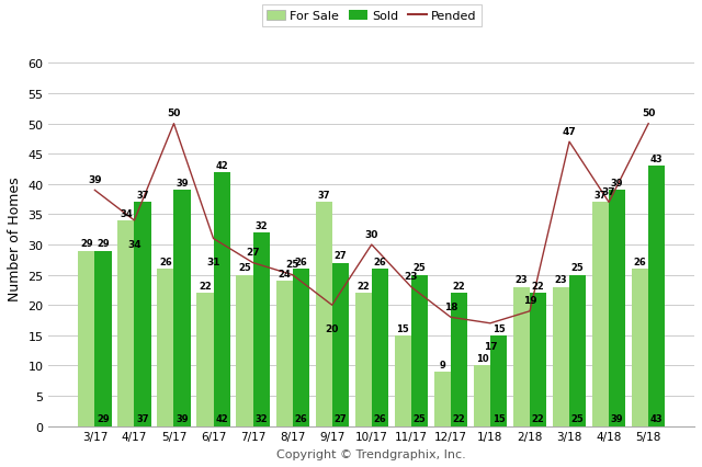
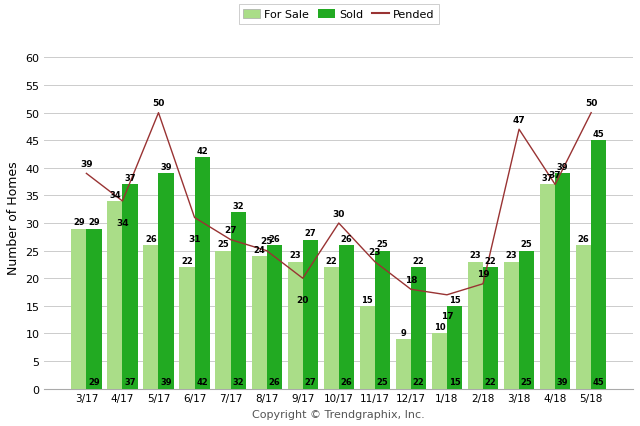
For Sale/9/17: 37 -> 23
Sold/5/18: 43 -> 45
